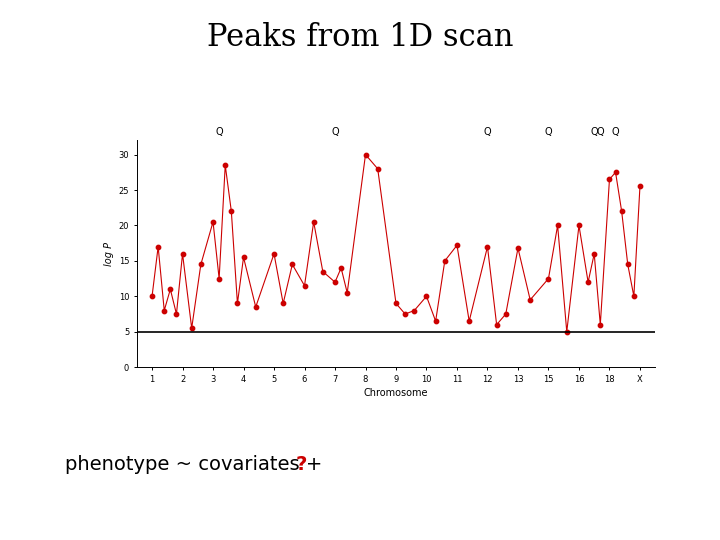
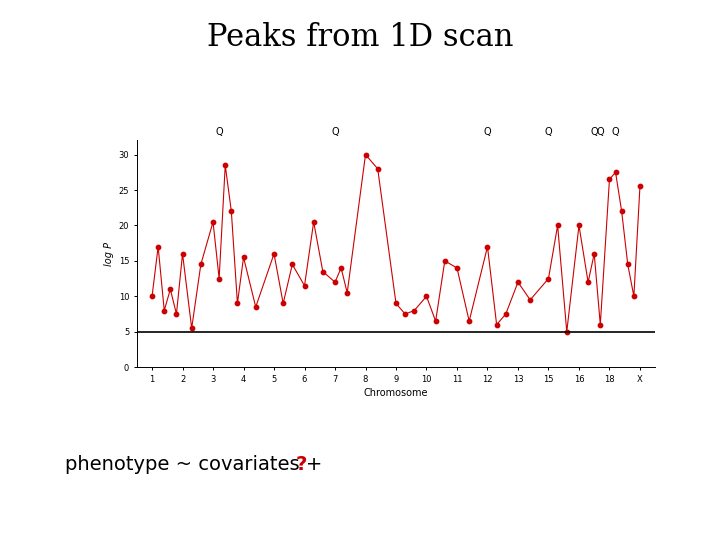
11: 17.2 -> 14.0
13: 16.8 -> 12.0
